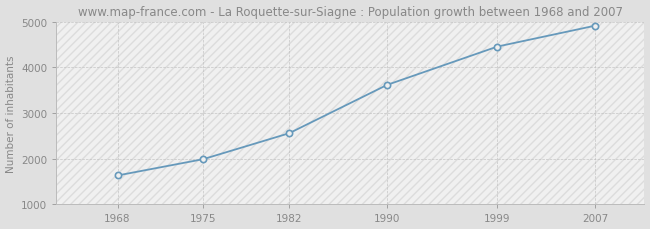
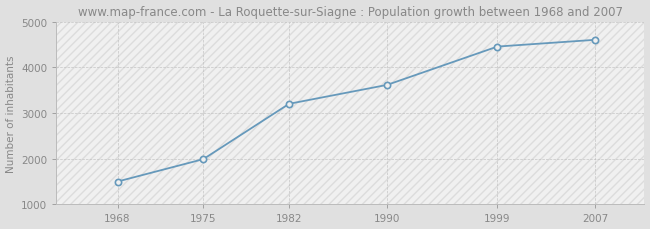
1968: 1630 -> 1500
1982: 2560 -> 3200
2007: 4910 -> 4600
